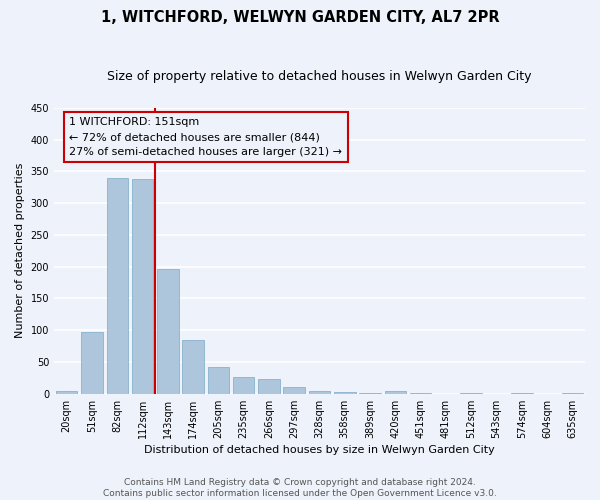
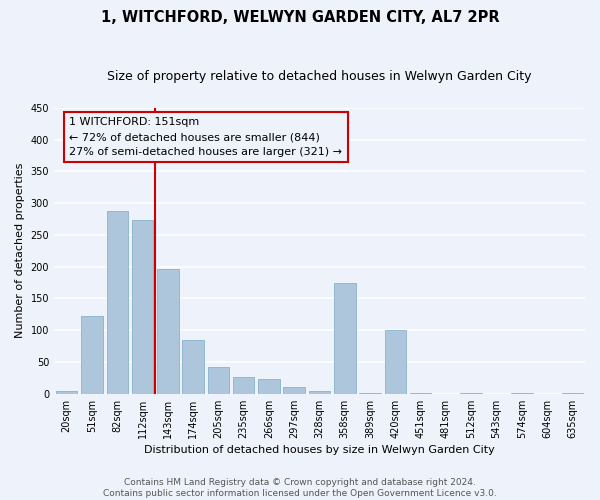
51sqm: 98 -> 122
82sqm: 340 -> 288
112sqm: 338 -> 274
358sqm: 3 -> 174
420sqm: 4 -> 100
